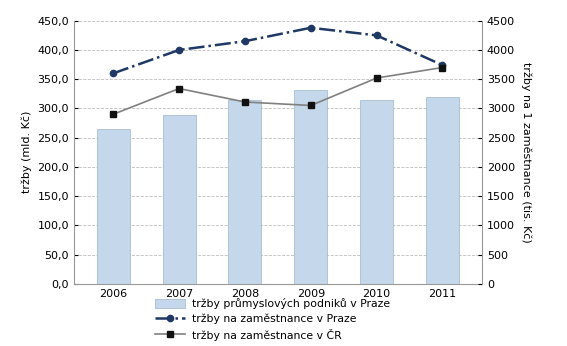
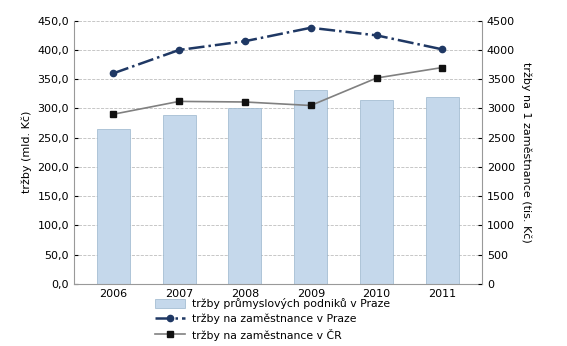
tržby na zaměstnance v ČR/2007: 3340 -> 3120
tržby průmyslových podniků v Praze/2008: 314 -> 300
tržby na zaměstnance v Praze/2011: 3740 -> 4010
